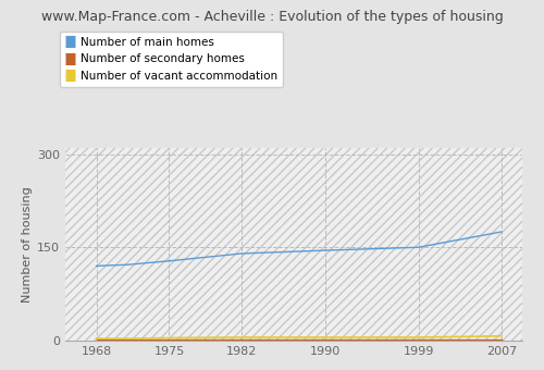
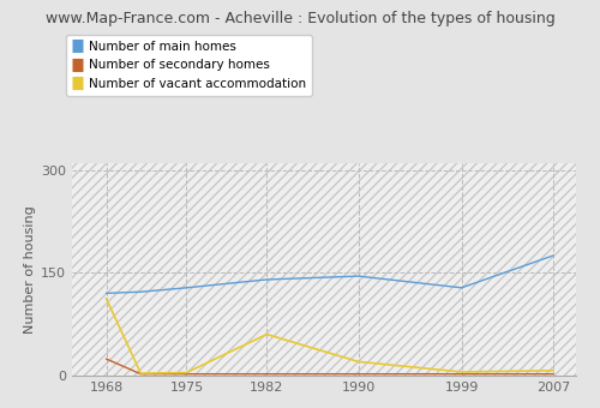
Number of secondary homes/1968: 2 -> 24
Number of vacant accommodation/1968: 3 -> 112
Number of vacant accommodation/1982: 5 -> 60
Number of vacant accommodation/1990: 5 -> 20
Number of main homes/1999: 150 -> 128
